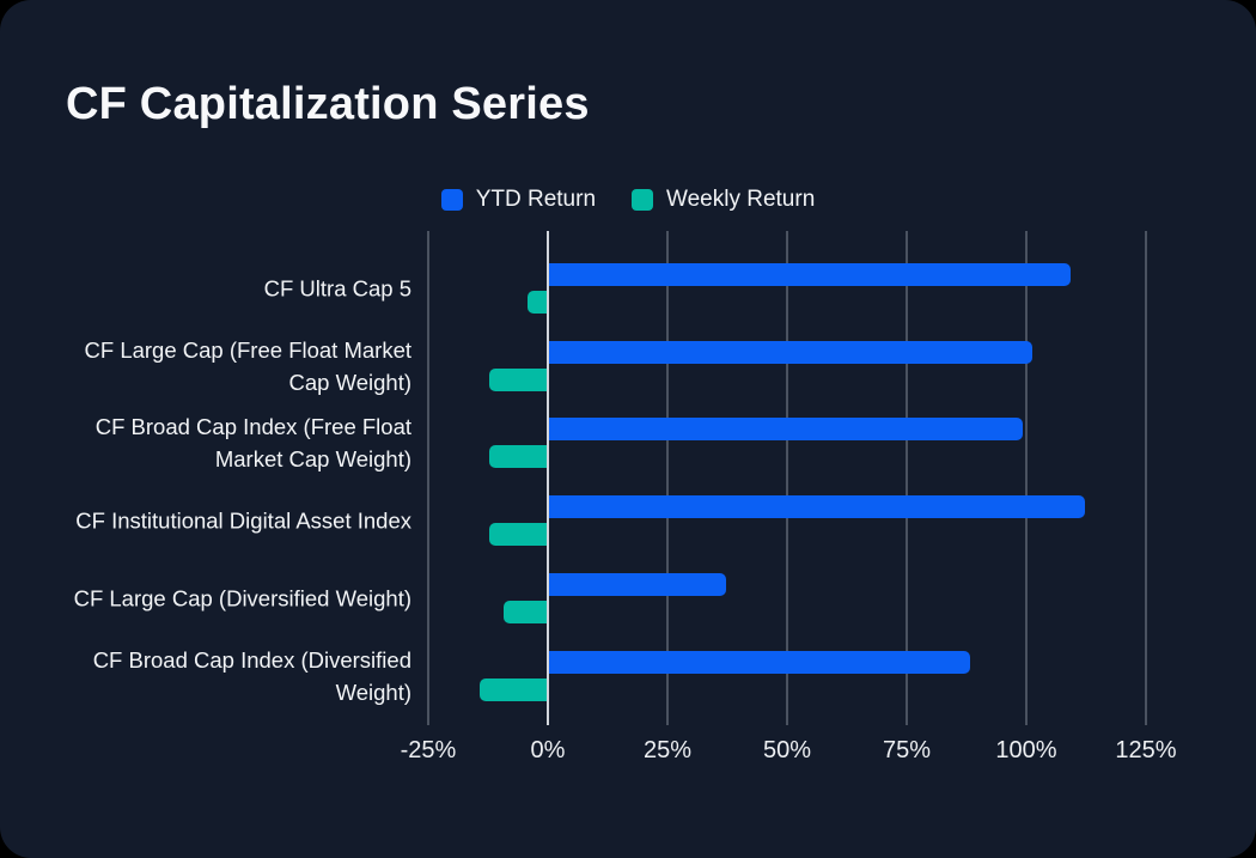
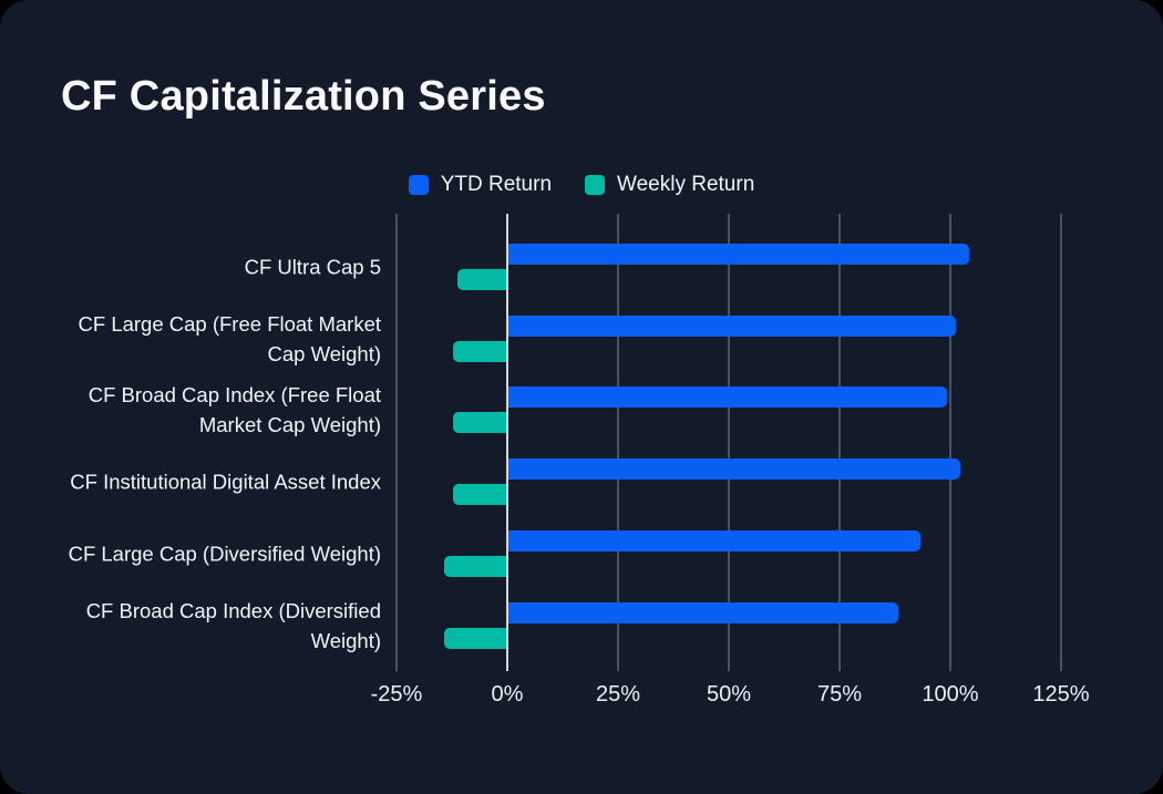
YTD Return/CF Ultra Cap 5: 109% -> 104%
Weekly Return/CF Ultra Cap 5: -4% -> -11%
YTD Return/CF Institutional Digital Asset Index: 112% -> 102%
YTD Return/CF Large Cap (Diversified Weight): 37% -> 93%
Weekly Return/CF Large Cap (Diversified Weight): -9% -> -14%
